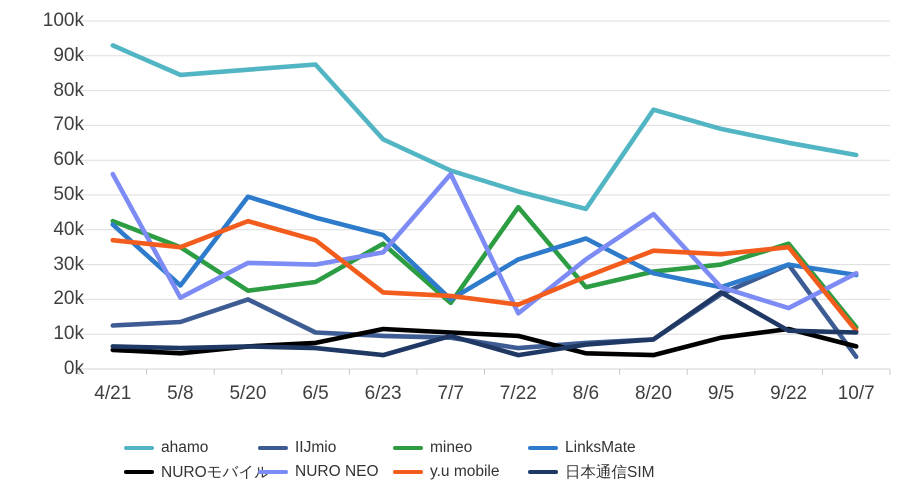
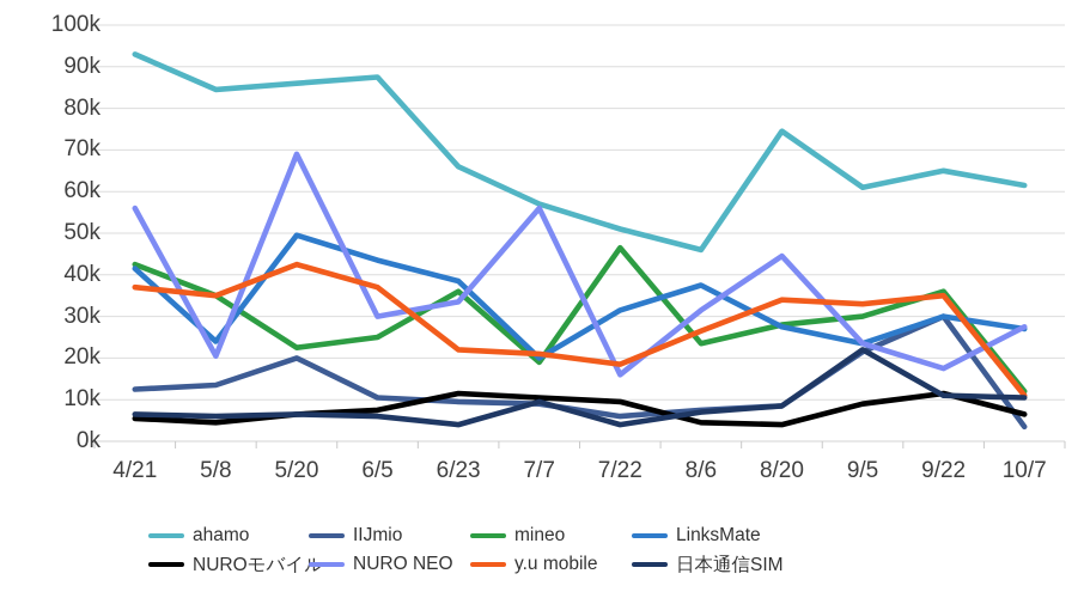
NURO NEO/5/20: 30k -> 69k
ahamo/9/5: 69k -> 61k
